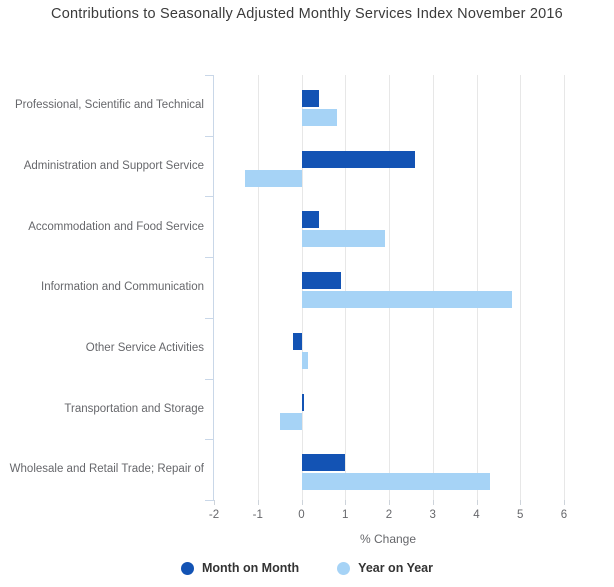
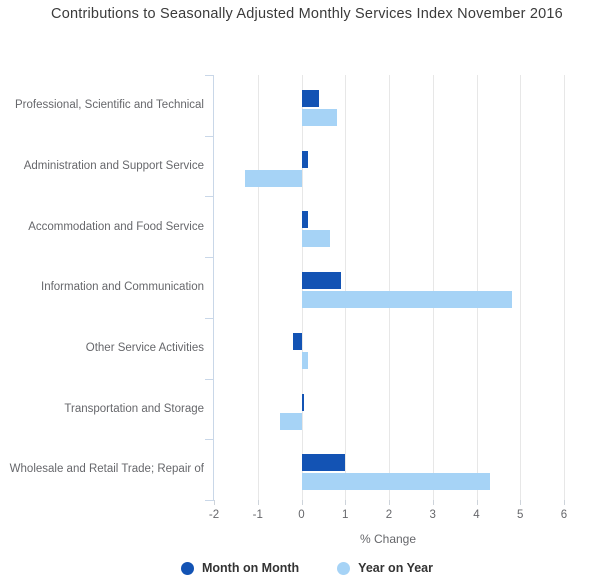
Month on Month/Administration and Support Service: 2.6 -> 0.1
Month on Month/Accommodation and Food Service: 0.4 -> 0.1
Year on Year/Accommodation and Food Service: 1.9 -> 0.7
